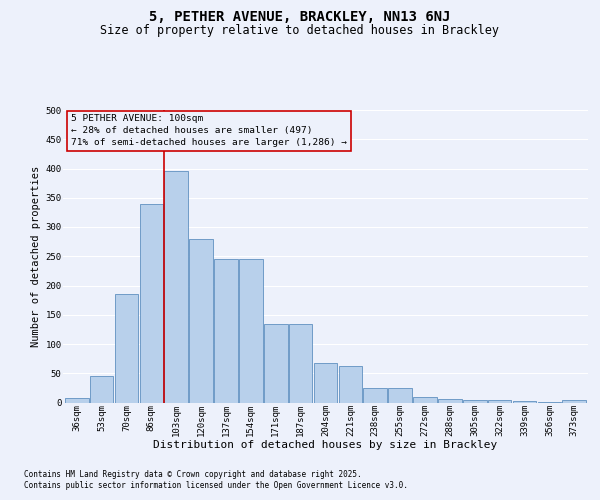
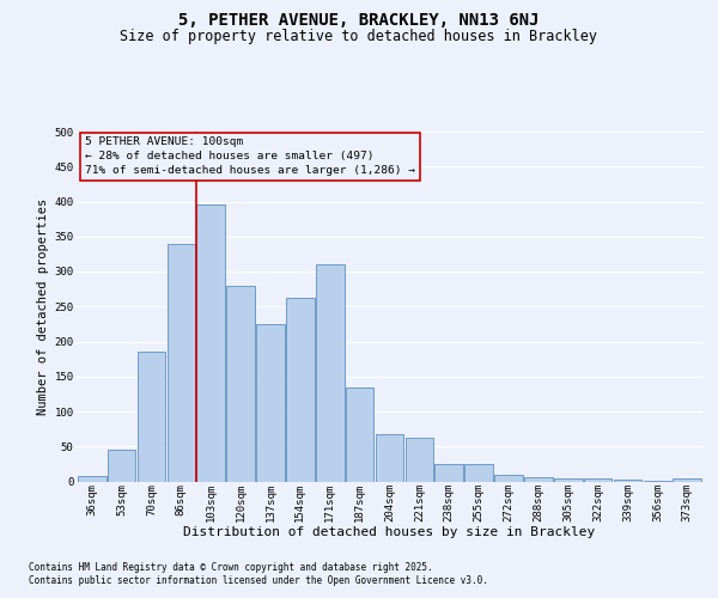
137sqm: 245 -> 224
154sqm: 245 -> 262
171sqm: 135 -> 310
